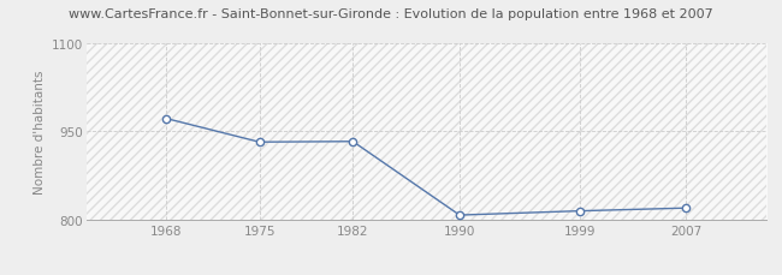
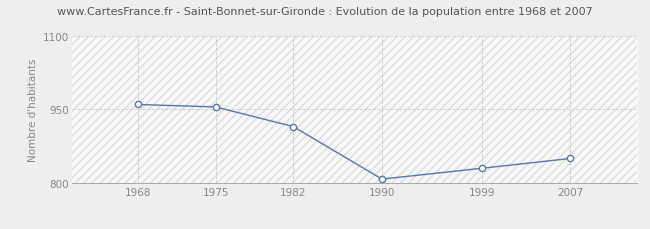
1968: 972 -> 960
1975: 932 -> 955
1982: 933 -> 915
1999: 815 -> 830
2007: 820 -> 850
